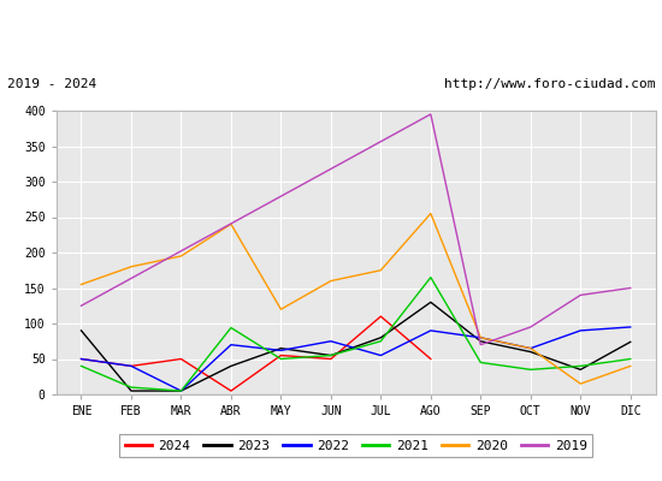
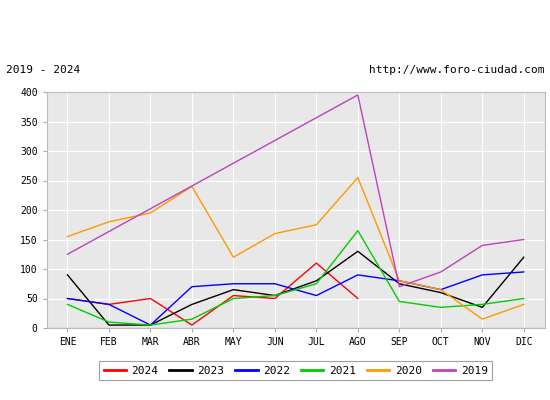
2021/ABR: 94 -> 15
2022/MAY: 62 -> 75
2023/DIC: 74 -> 120
